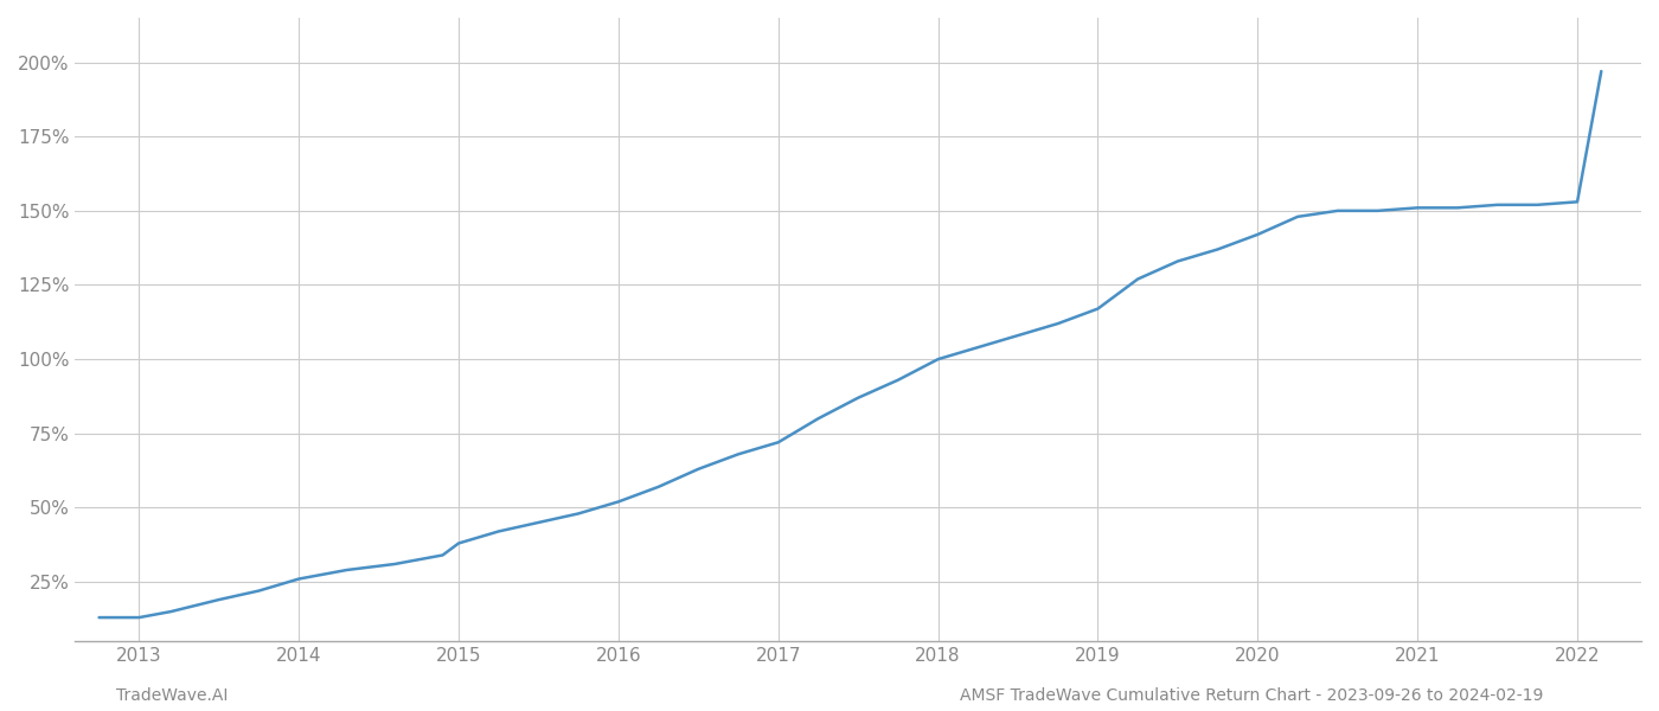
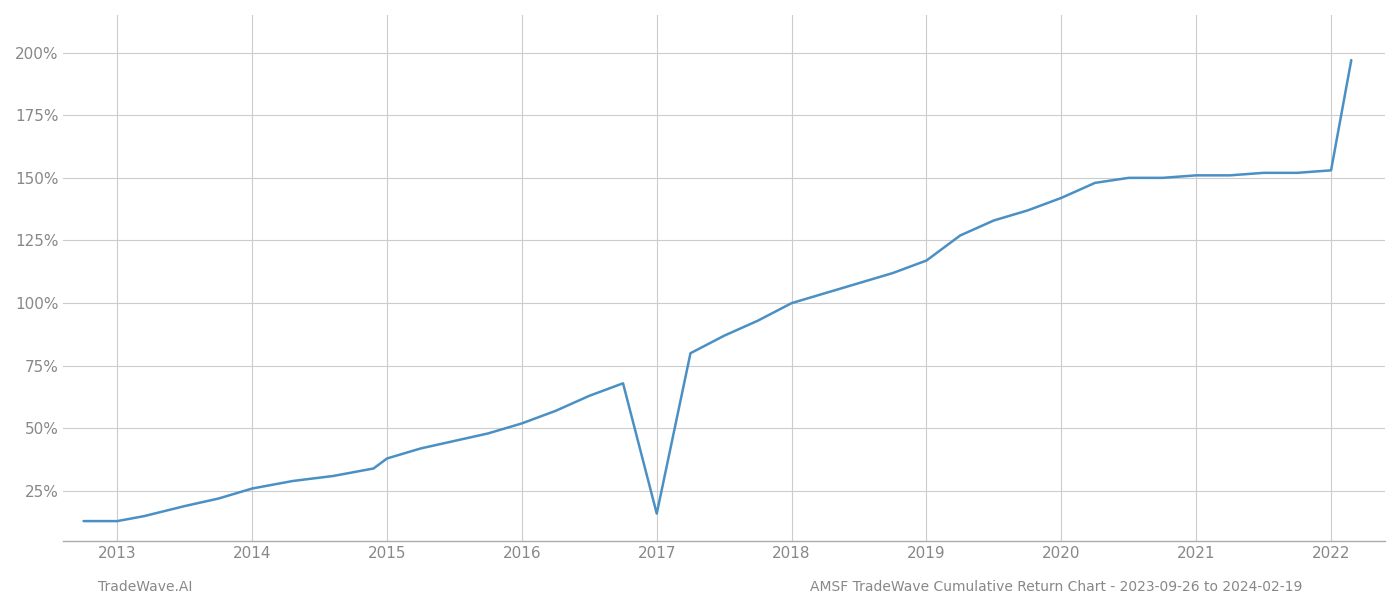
2017: 72% -> 16%
